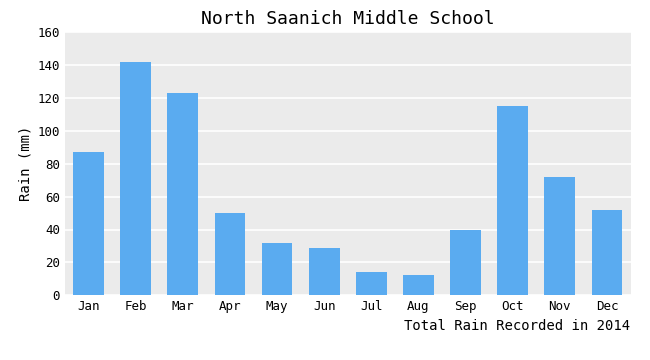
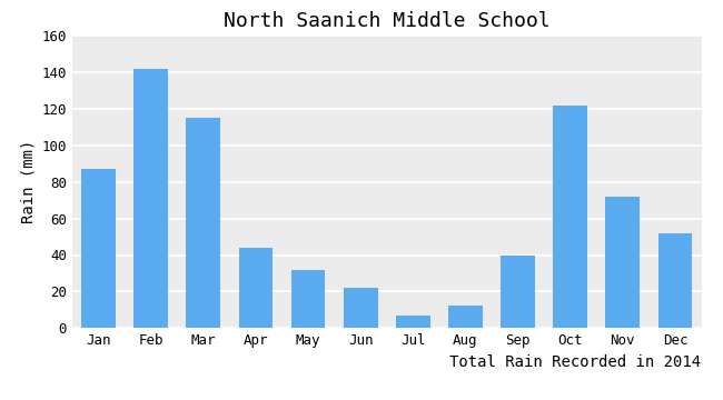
Mar: 123 -> 115
Apr: 50 -> 44
Jun: 29 -> 22
Jul: 14 -> 7
Oct: 115 -> 122
